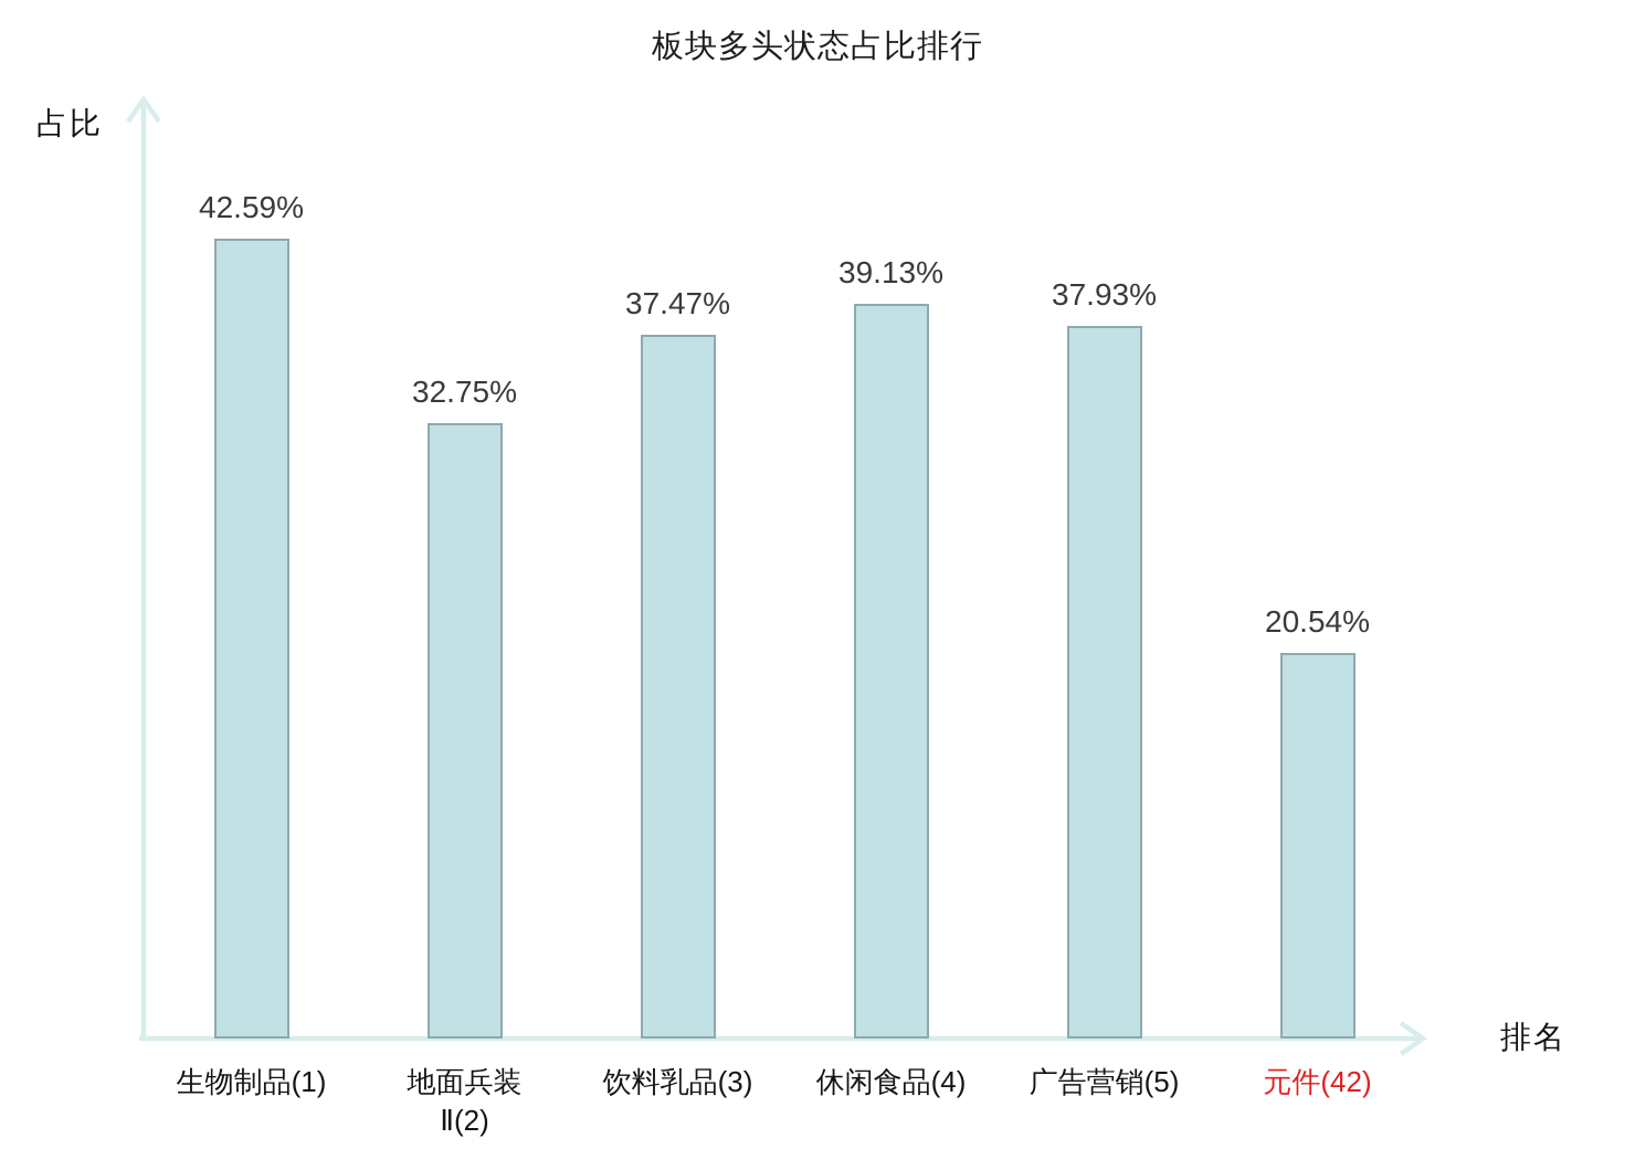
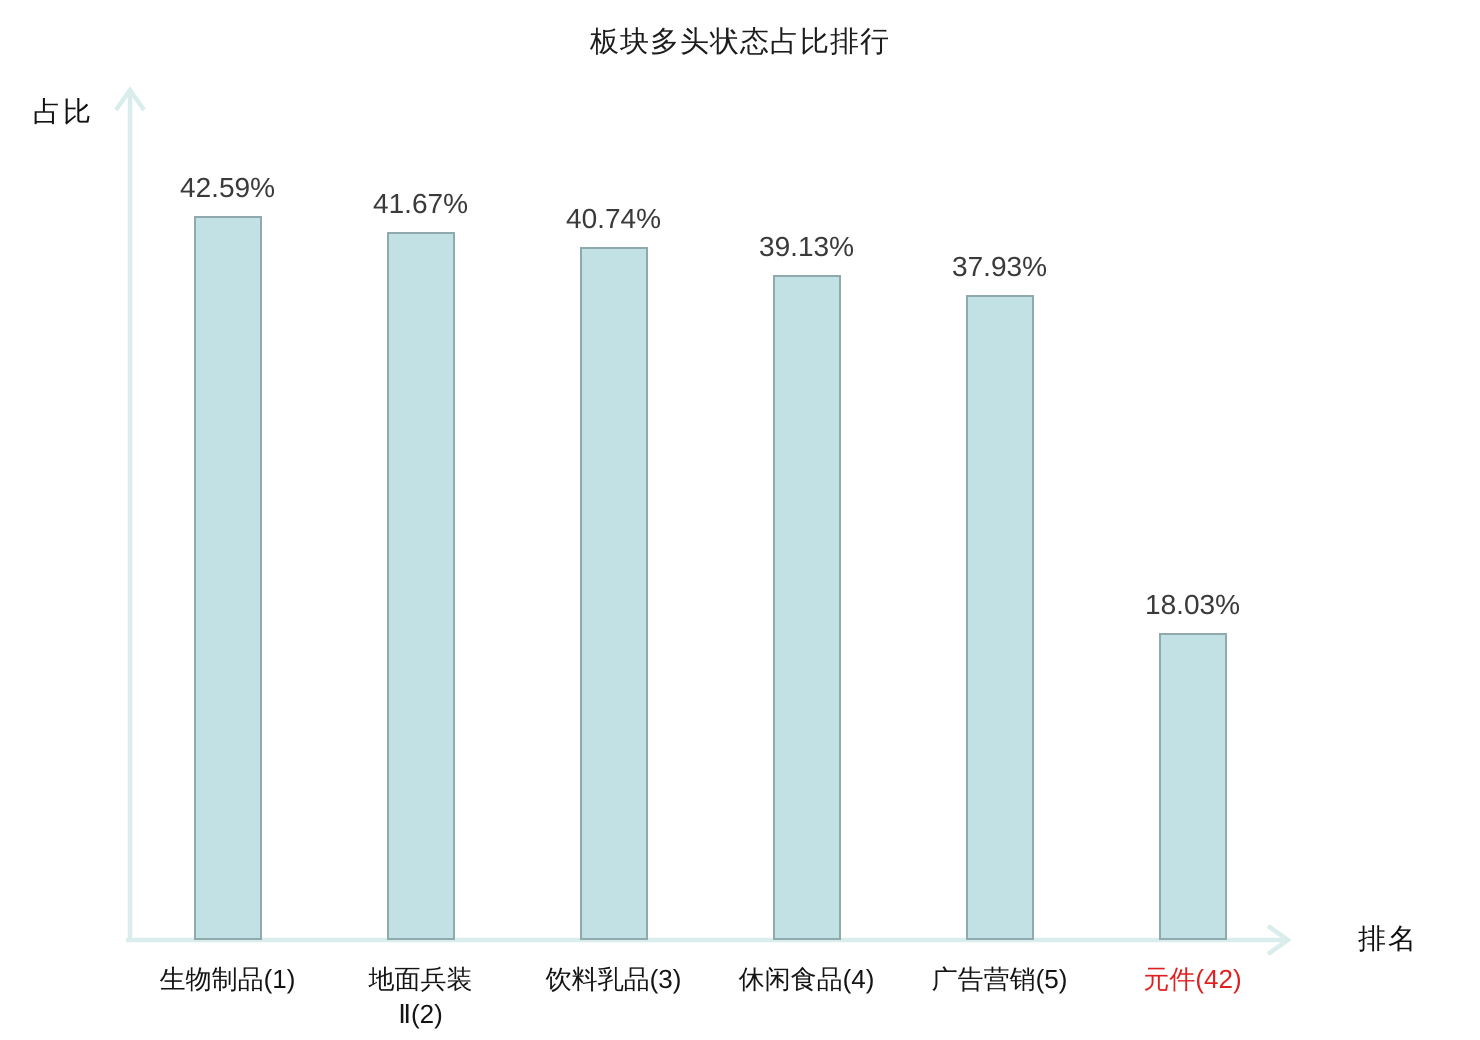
地面兵装 Ⅱ(2): 32.75% -> 41.67%
饮料乳品(3): 37.47% -> 40.74%
元件(42): 20.54% -> 18.03%
